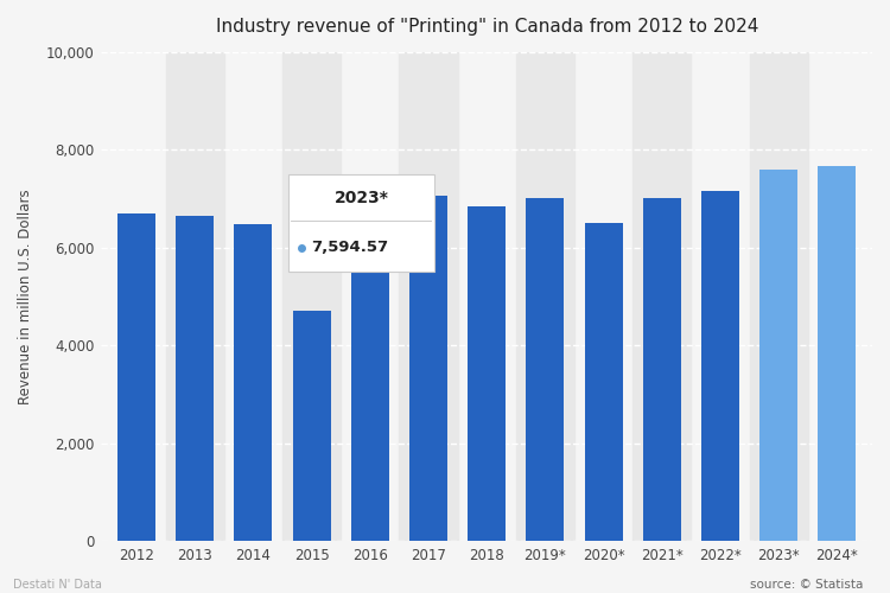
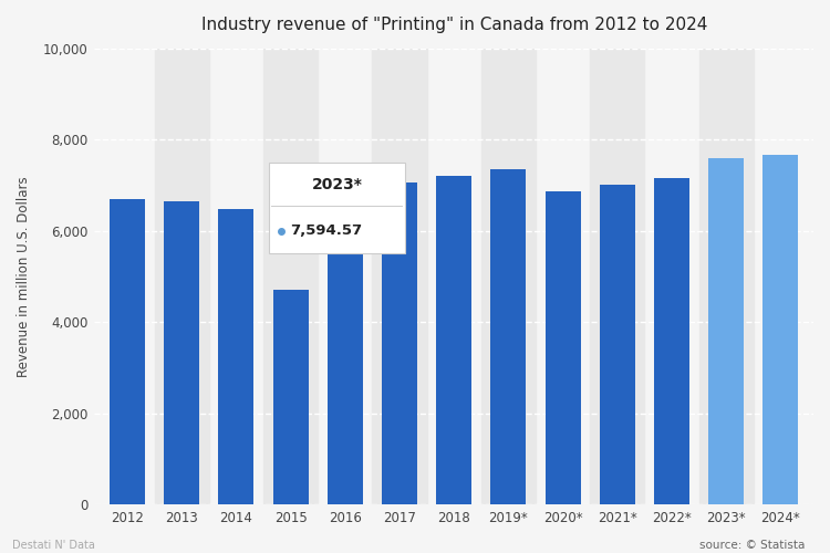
2018: 6,850 -> 7,200
2019*: 7,000 -> 7,360
2020*: 6,500 -> 6,860
